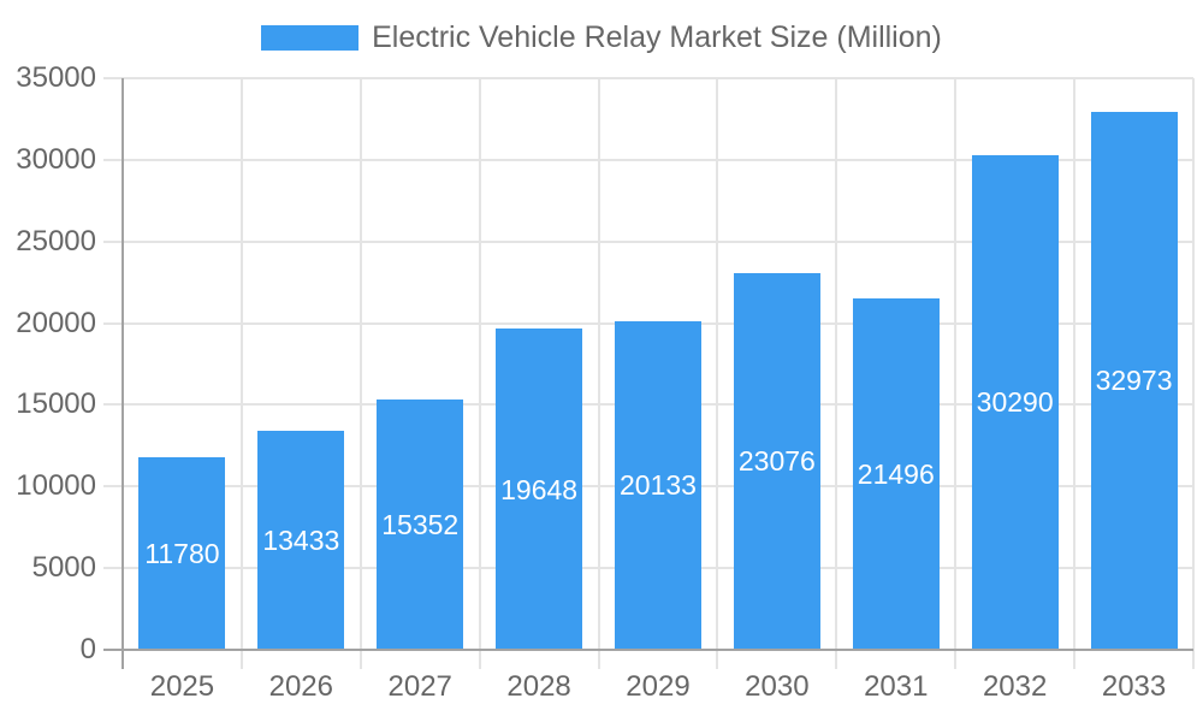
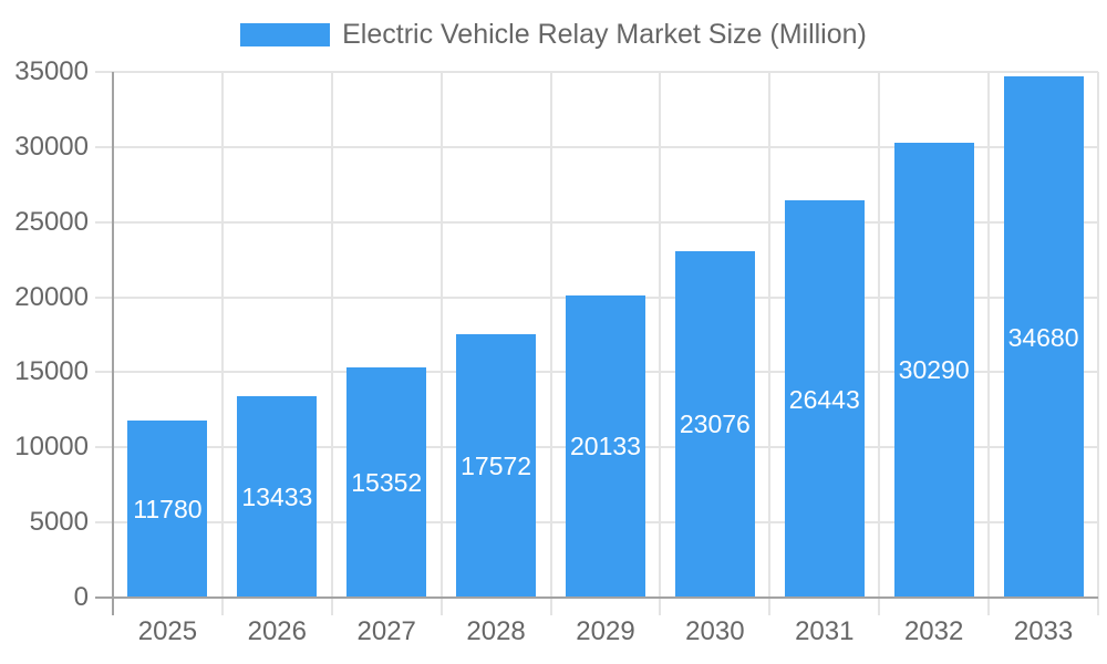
2028: 19648 -> 17572
2031: 21496 -> 26443
2033: 32973 -> 34680
